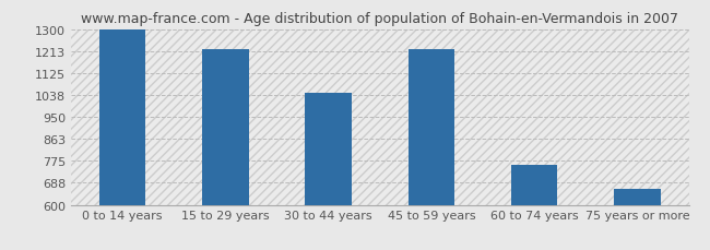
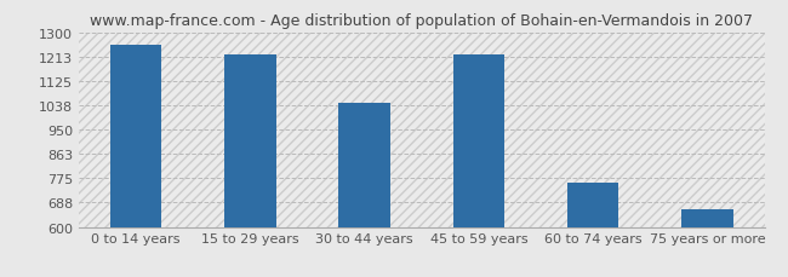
0 to 14 years: 1300 -> 1255
